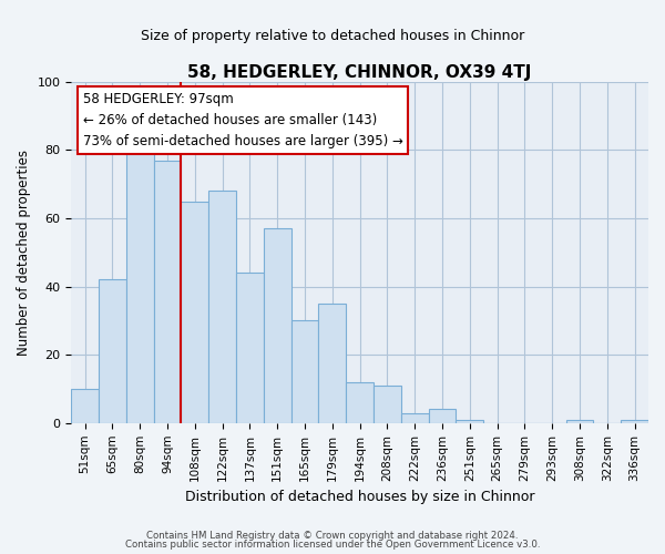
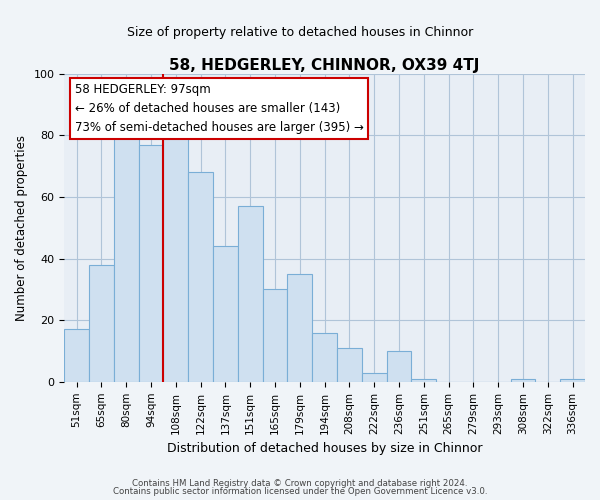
51sqm: 10 -> 17
65sqm: 42 -> 38
108sqm: 65 -> 79
194sqm: 12 -> 16
236sqm: 4 -> 10
